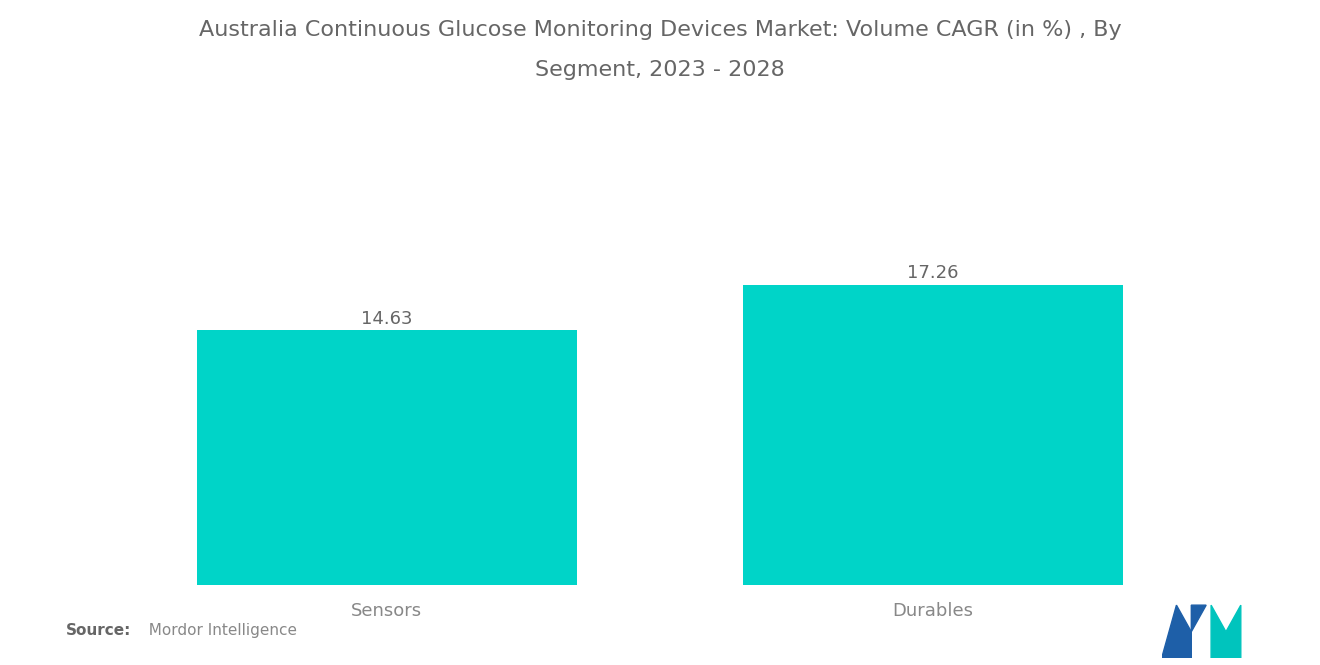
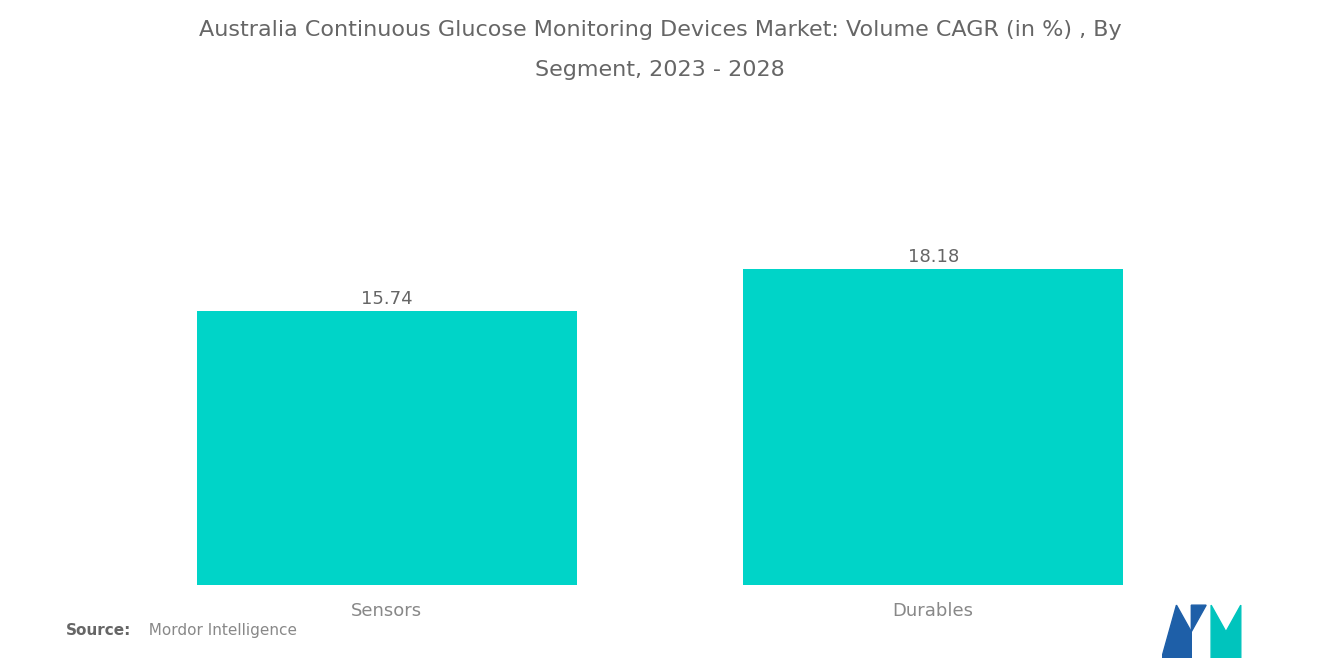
Sensors: 14.63 -> 15.74
Durables: 17.26 -> 18.18
